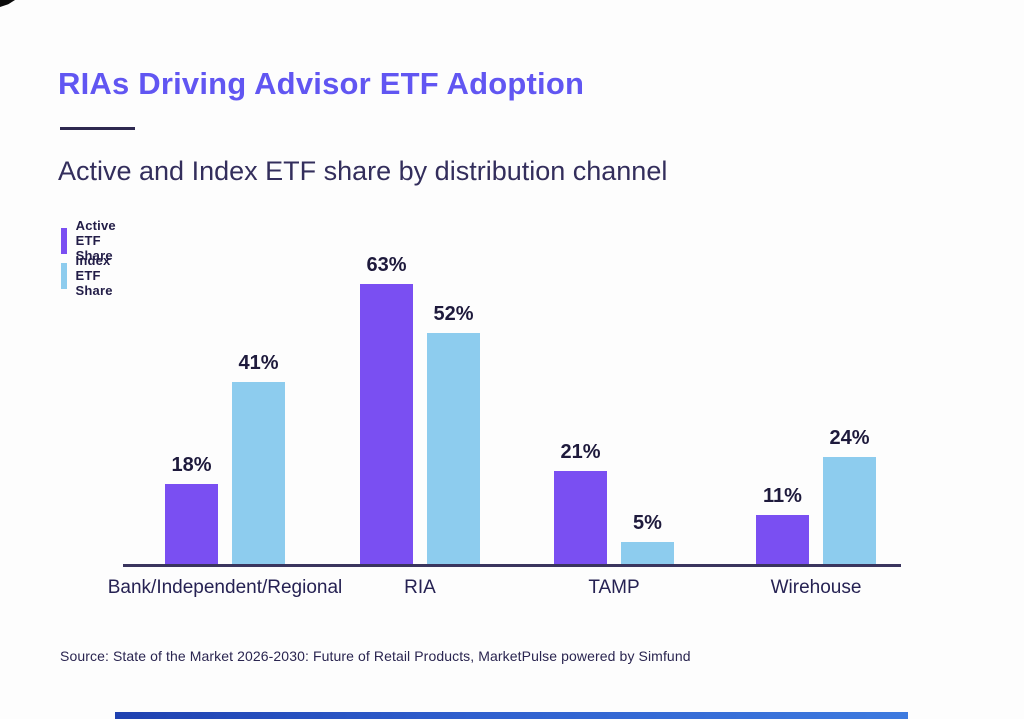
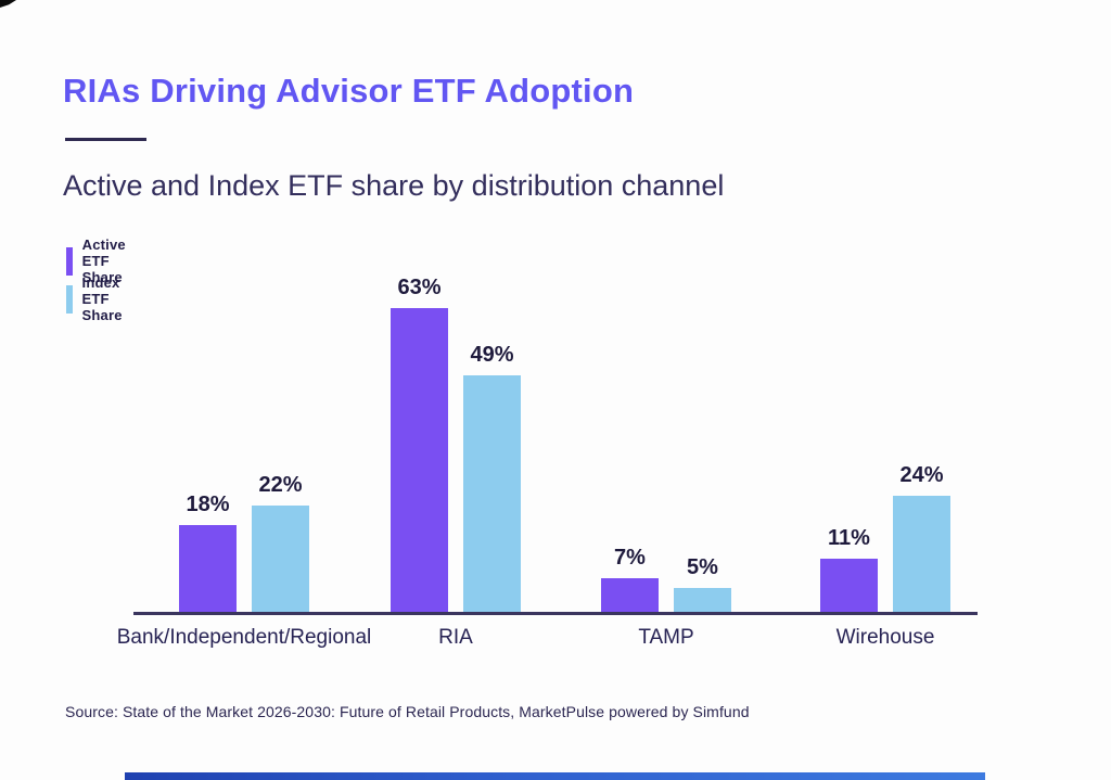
Index ETF Share/Bank/Independent/Regional: 41% -> 22%
Index ETF Share/RIA: 52% -> 49%
Active ETF Share/TAMP: 21% -> 7%
